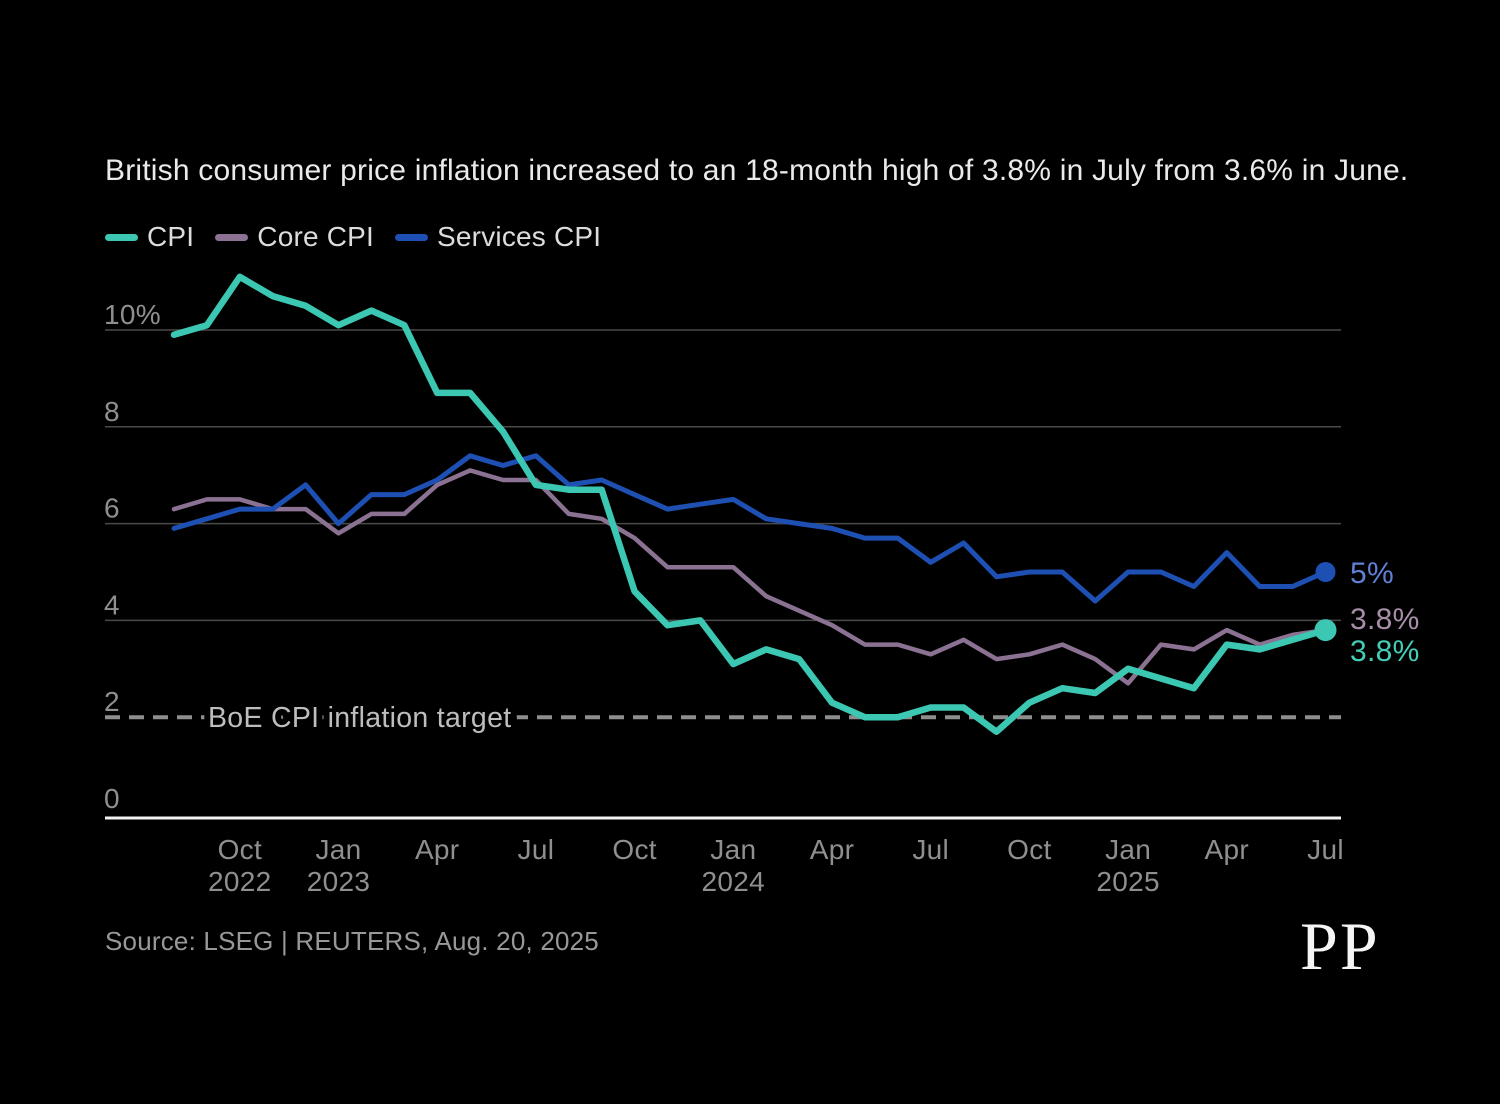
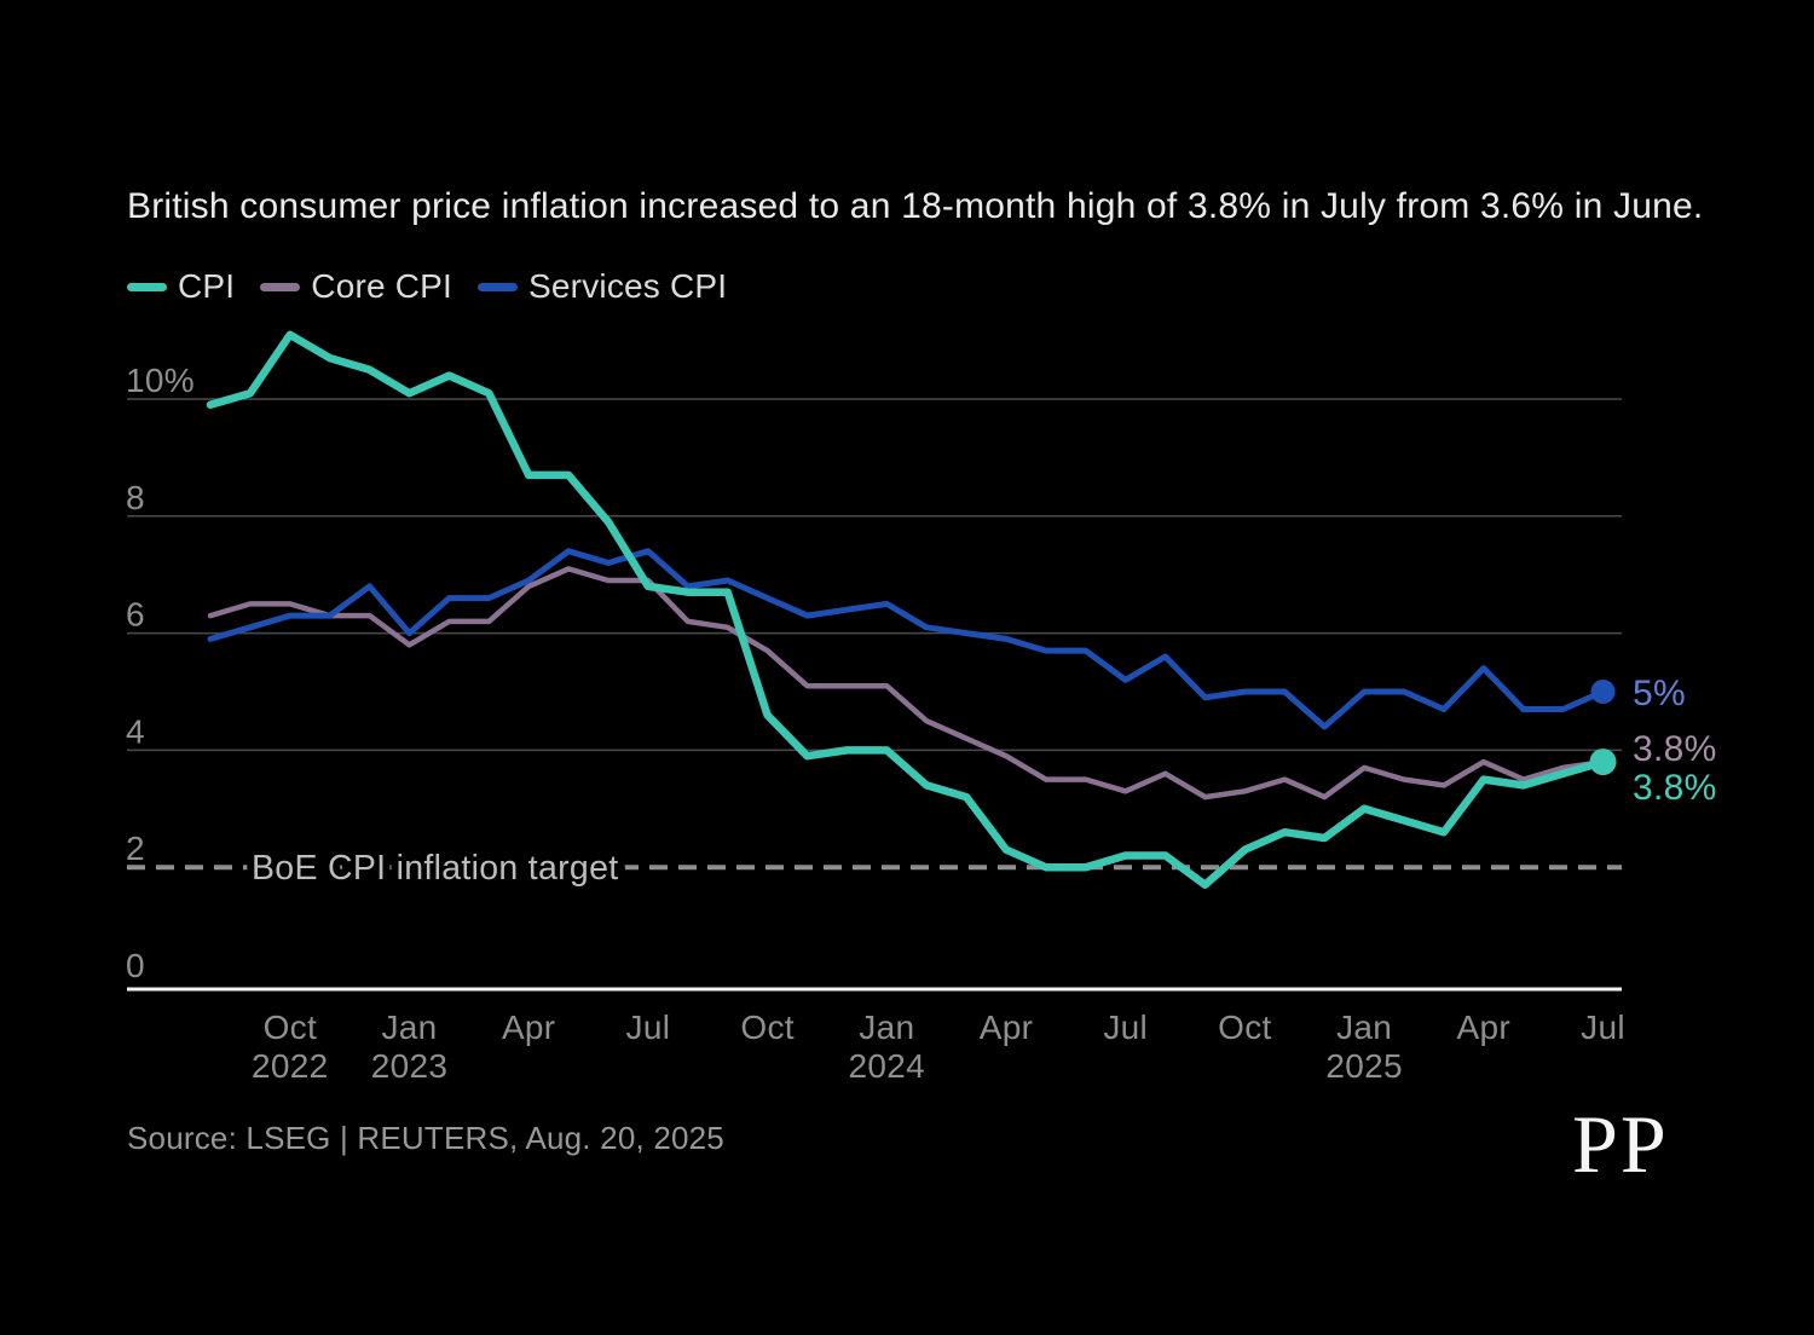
CPI/Jan 2024: 3.1% -> 4.0%
Core CPI/Jan 2025: 2.7% -> 3.7%
